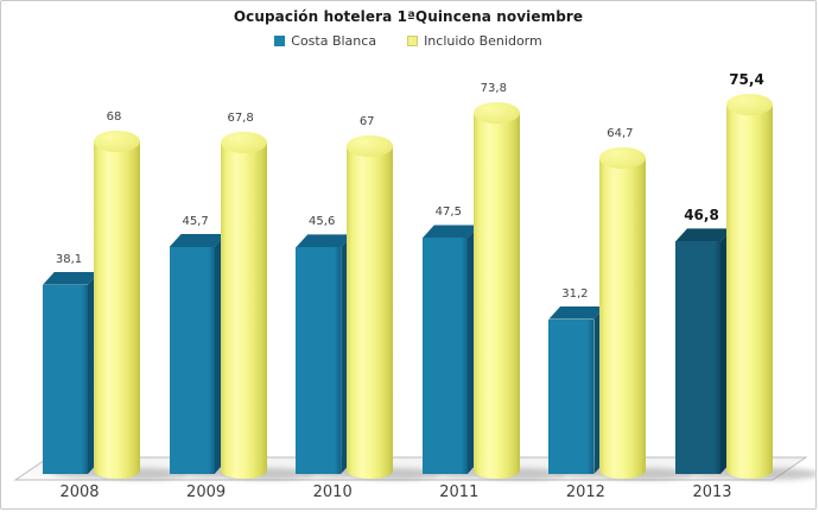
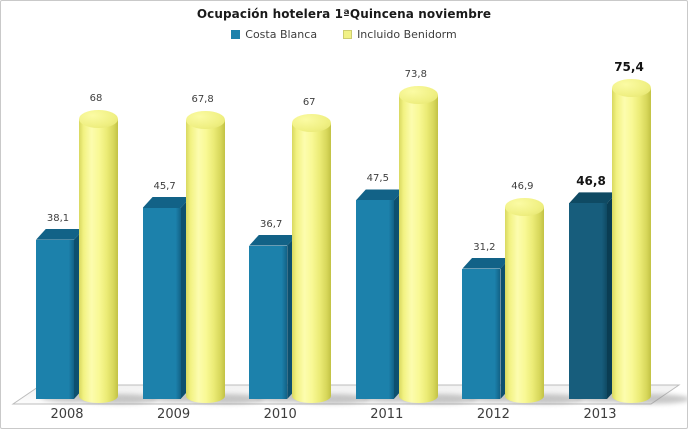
Costa Blanca/2010: 45,6 -> 36,7
Incluido Benidorm/2012: 64,7 -> 46,9
